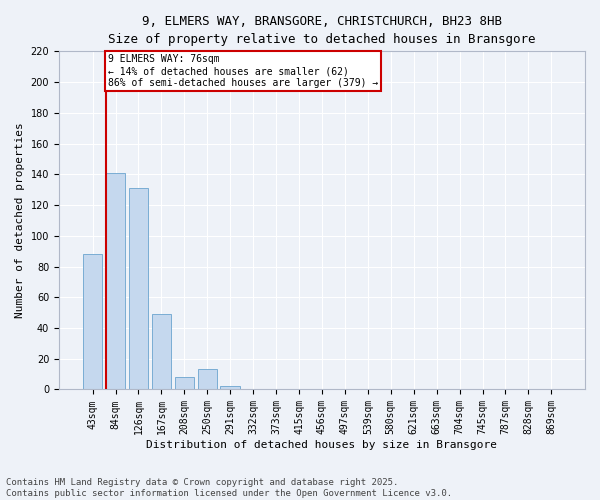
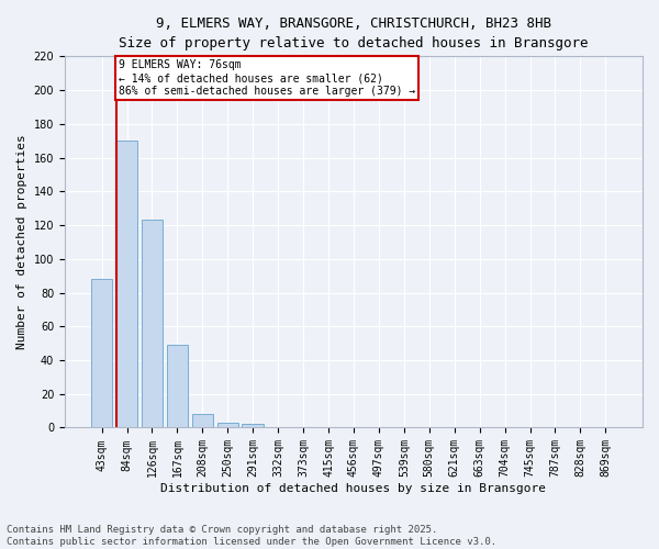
84sqm: 141 -> 170
126sqm: 131 -> 123
250sqm: 13 -> 3
